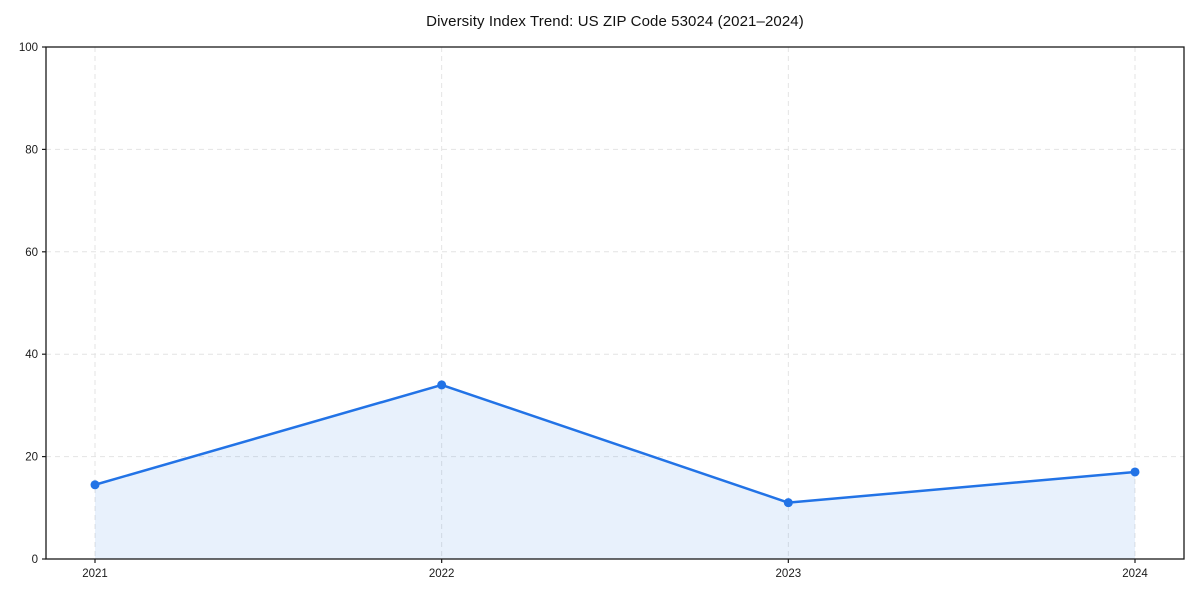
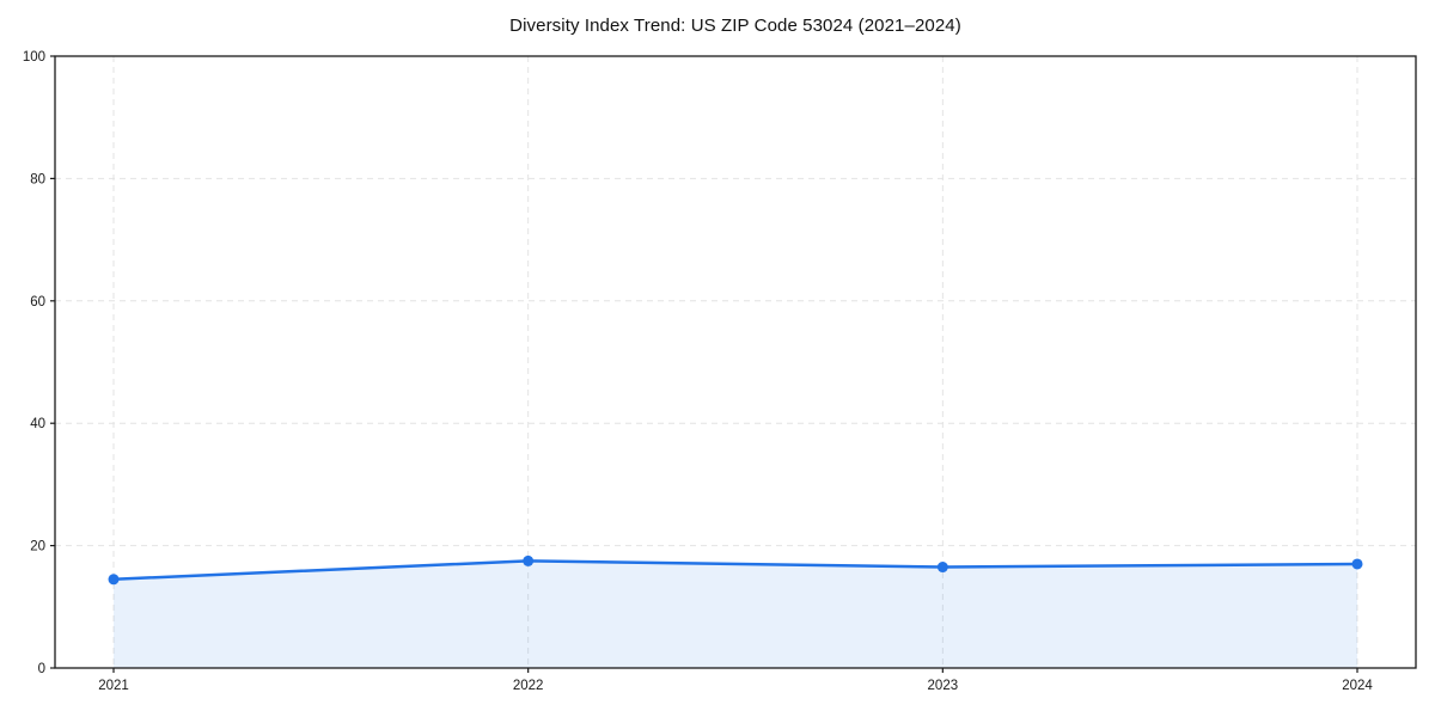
2022: 34 -> 18
2023: 11 -> 16
